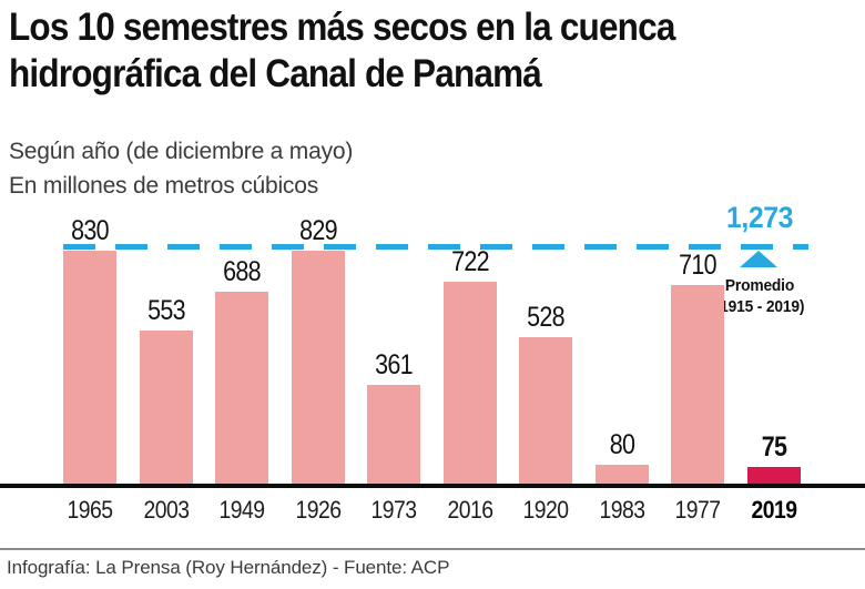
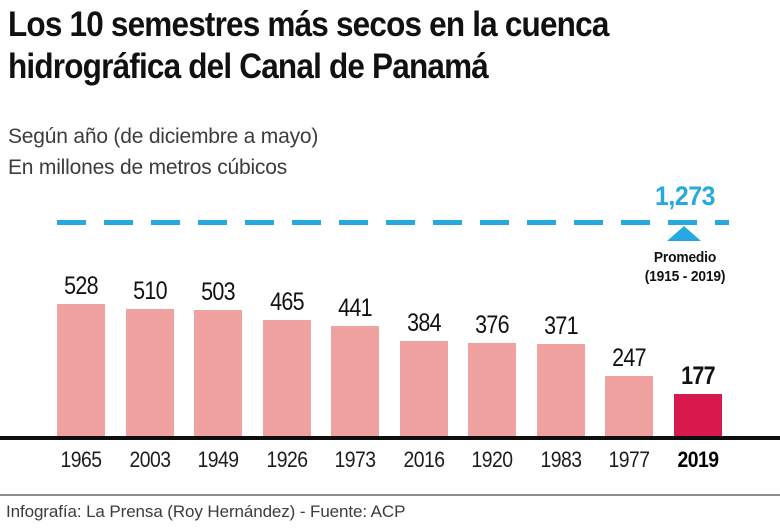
1965: 830 -> 528
2003: 553 -> 510
1949: 688 -> 503
1926: 829 -> 465
1973: 361 -> 441
2016: 722 -> 384
1920: 528 -> 376
1983: 80 -> 371
1977: 710 -> 247
2019: 75 -> 177
